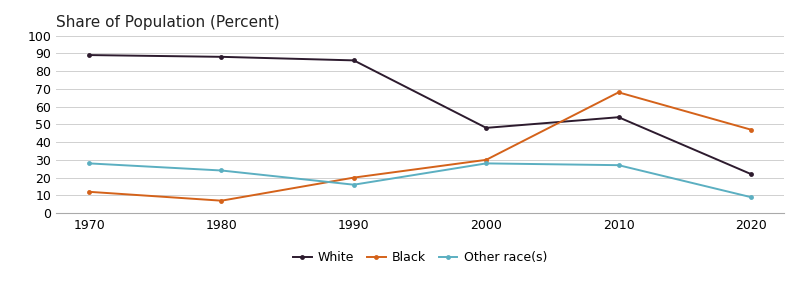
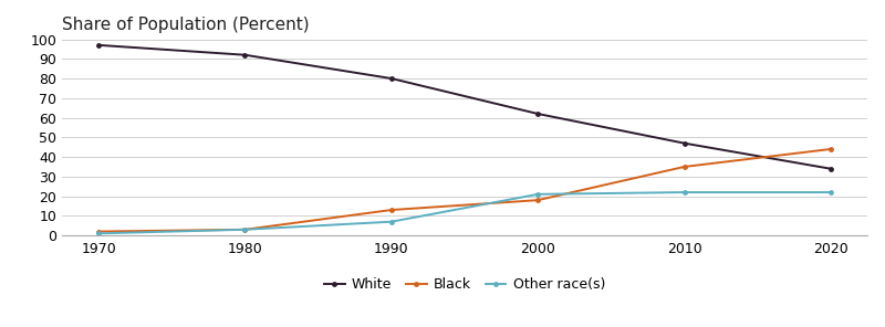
White/1970: 89 -> 97
Black/1970: 12 -> 2
Other race(s)/1970: 28 -> 1
White/1980: 88 -> 92
Black/1980: 7 -> 3
Other race(s)/1980: 24 -> 3
White/1990: 86 -> 80
Black/1990: 20 -> 13
Other race(s)/1990: 16 -> 7
White/2000: 48 -> 62
Black/2000: 30 -> 18
Other race(s)/2000: 28 -> 21
White/2010: 54 -> 47
Black/2010: 68 -> 35
Other race(s)/2010: 27 -> 22
White/2020: 22 -> 34
Black/2020: 47 -> 44
Other race(s)/2020: 9 -> 22
